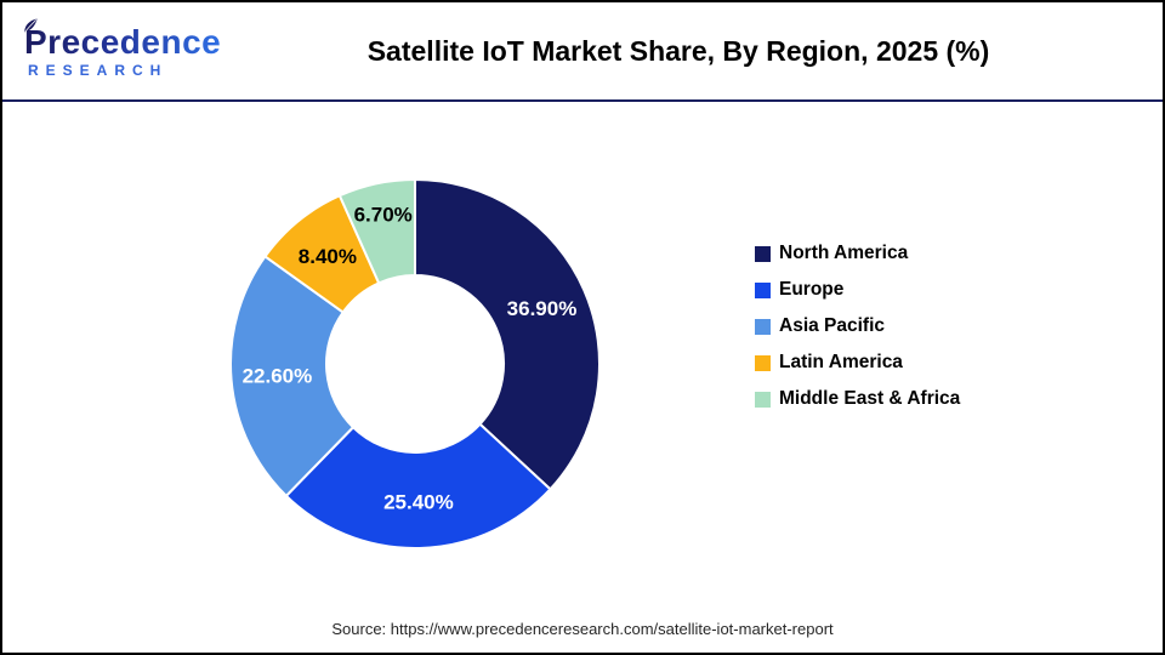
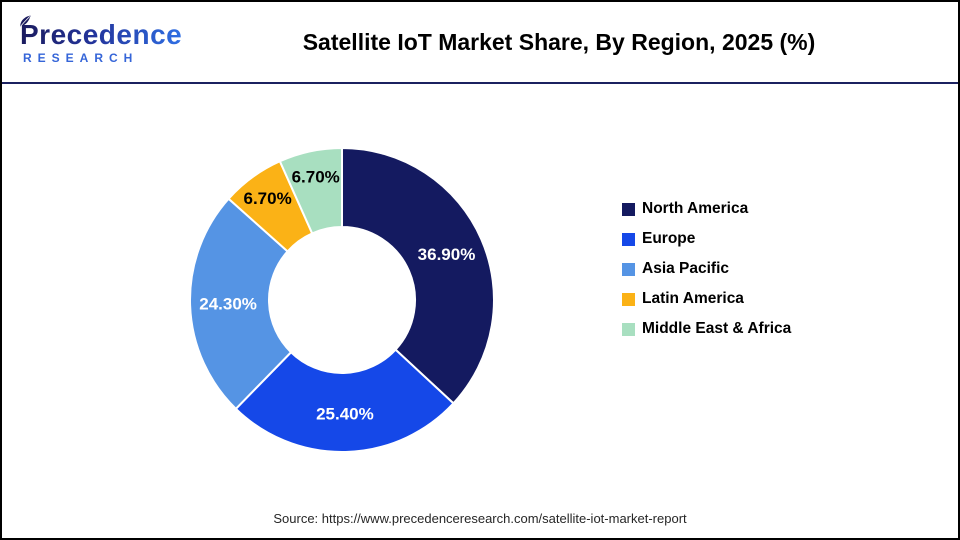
Asia Pacific: 22.60% -> 24.30%
Latin America: 8.40% -> 6.70%
